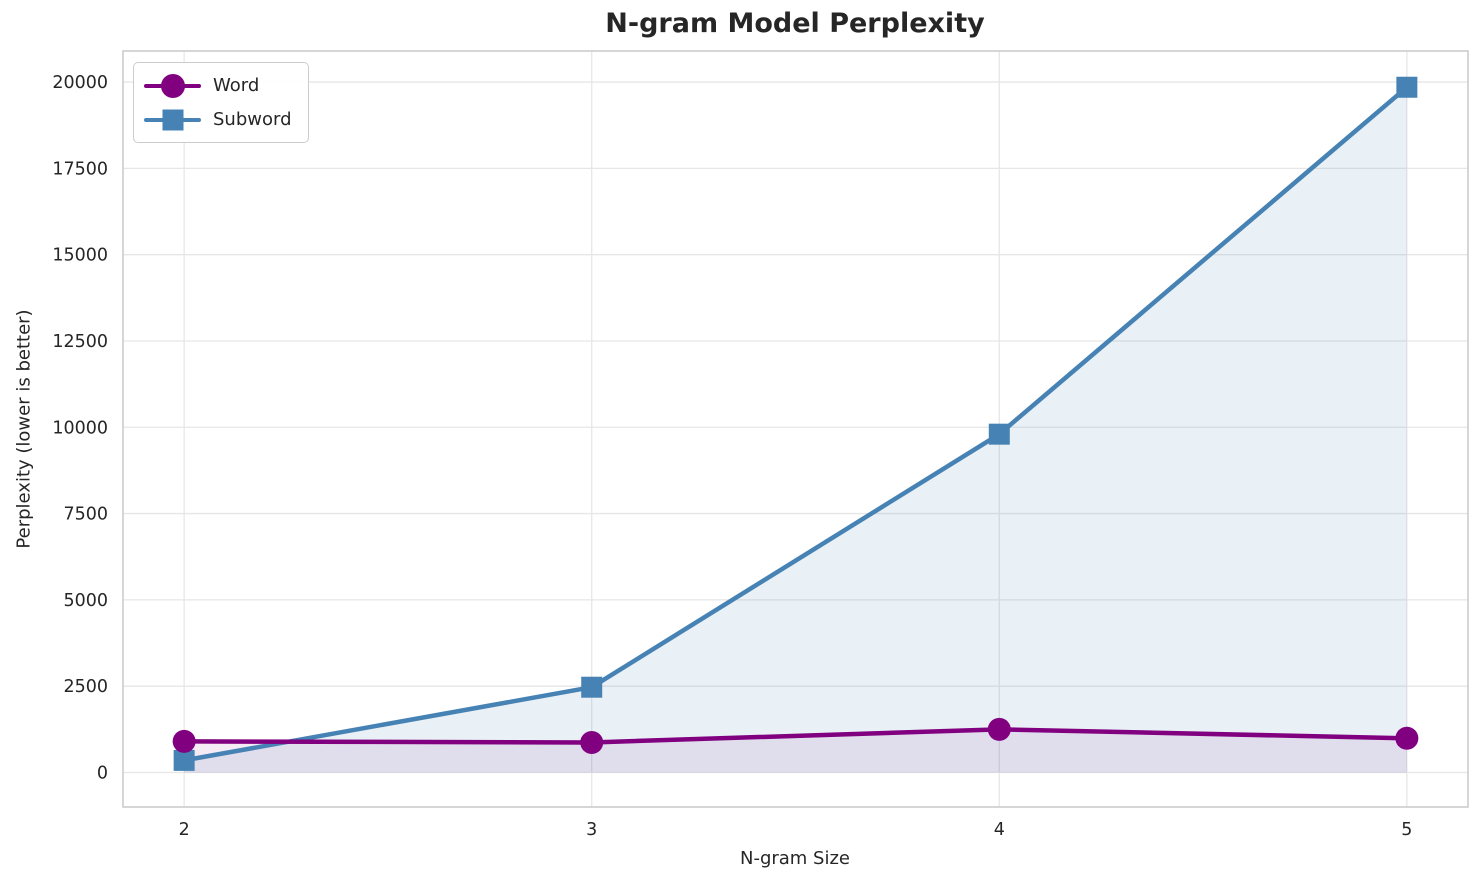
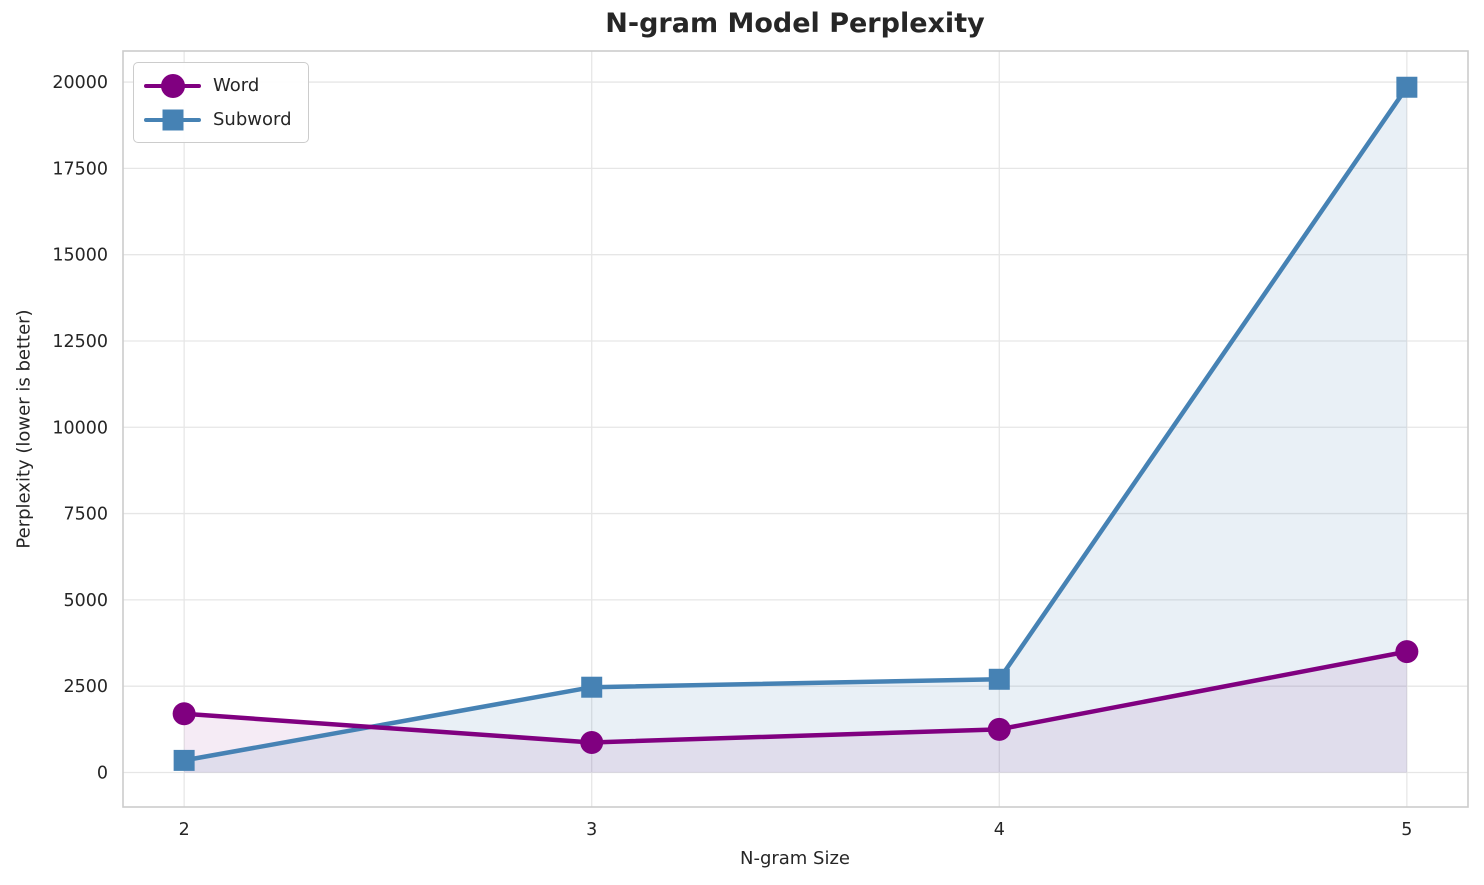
Word/2: 900 -> 1700
Subword/4: 9800 -> 2700
Word/5: 1000 -> 3500
